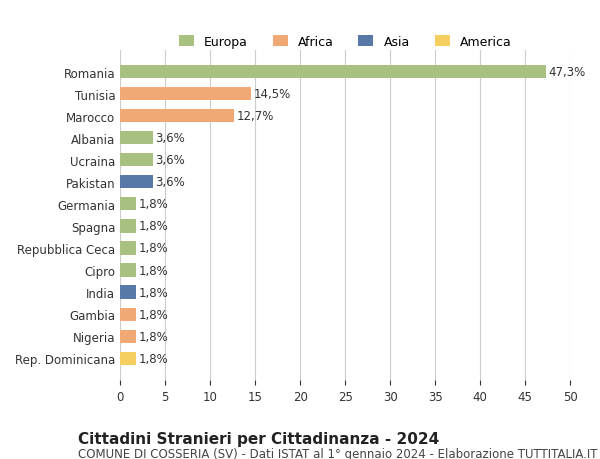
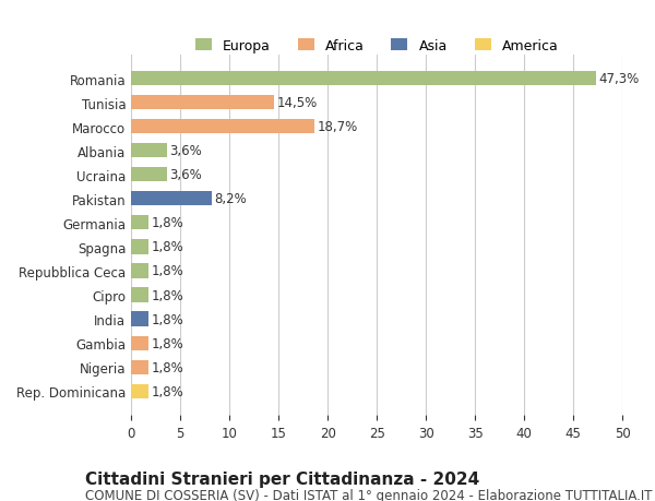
Marocco: 12,7% -> 18,7%
Pakistan: 3,6% -> 8,2%
